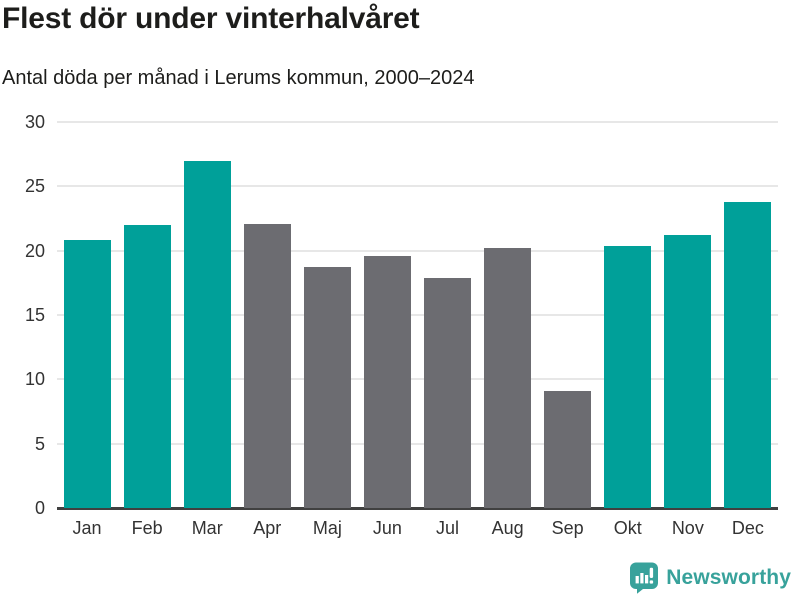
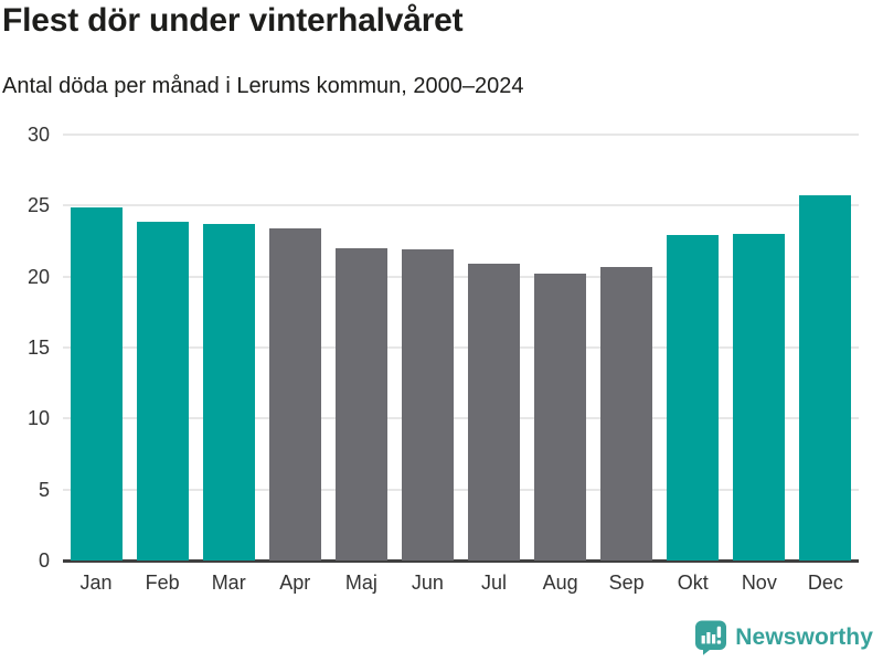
Jan: 20.8 -> 24.9
Feb: 22.0 -> 23.9
Mar: 27.0 -> 23.7
Apr: 22.1 -> 23.4
Maj: 18.7 -> 22.0
Jun: 19.6 -> 21.9
Jul: 17.9 -> 20.9
Sep: 9.1 -> 20.7
Okt: 20.4 -> 22.9
Nov: 21.2 -> 23.0
Dec: 23.8 -> 25.7
